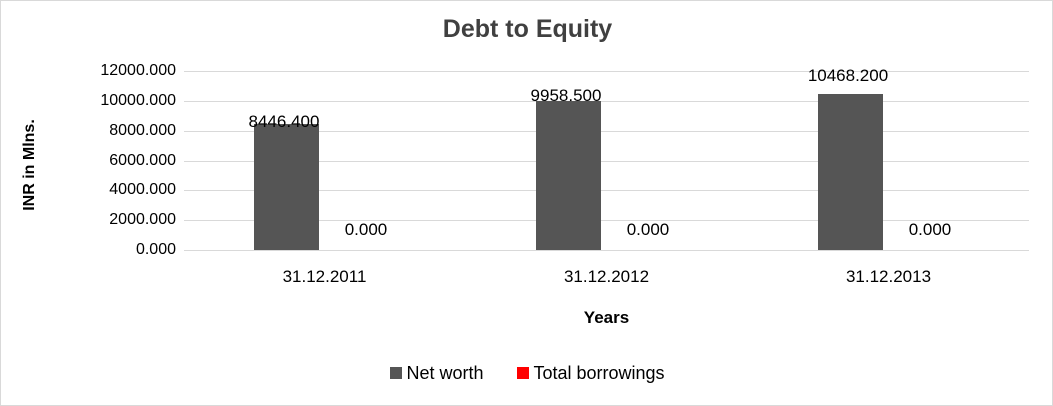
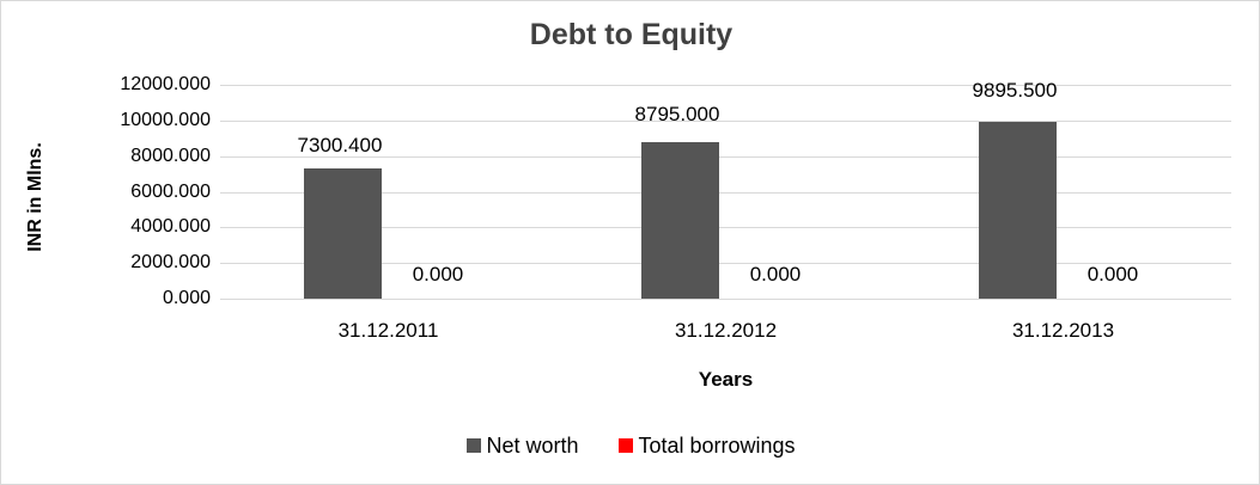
Net worth/31.12.2011: 8446.400 -> 7300.400
Net worth/31.12.2012: 9958.500 -> 8795.000
Net worth/31.12.2013: 10468.200 -> 9895.500
